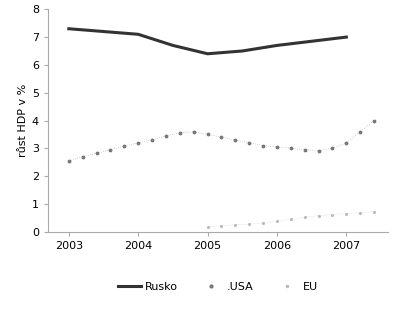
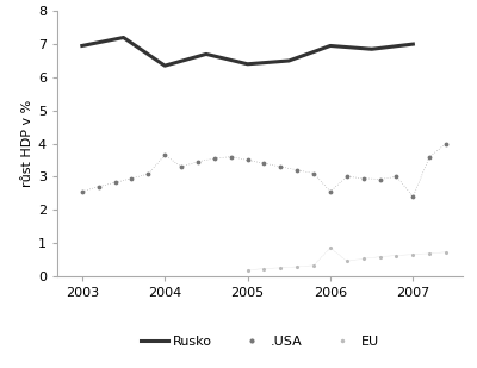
Rusko/2003: 7.30 -> 6.95
Rusko/2004: 7.10 -> 6.35
.USA/2004: 3.20 -> 3.65
Rusko/2006: 6.70 -> 6.95
.USA/2006: 3.05 -> 2.55
EU/2006: 0.38 -> 0.85
.USA/2007: 3.20 -> 2.40
